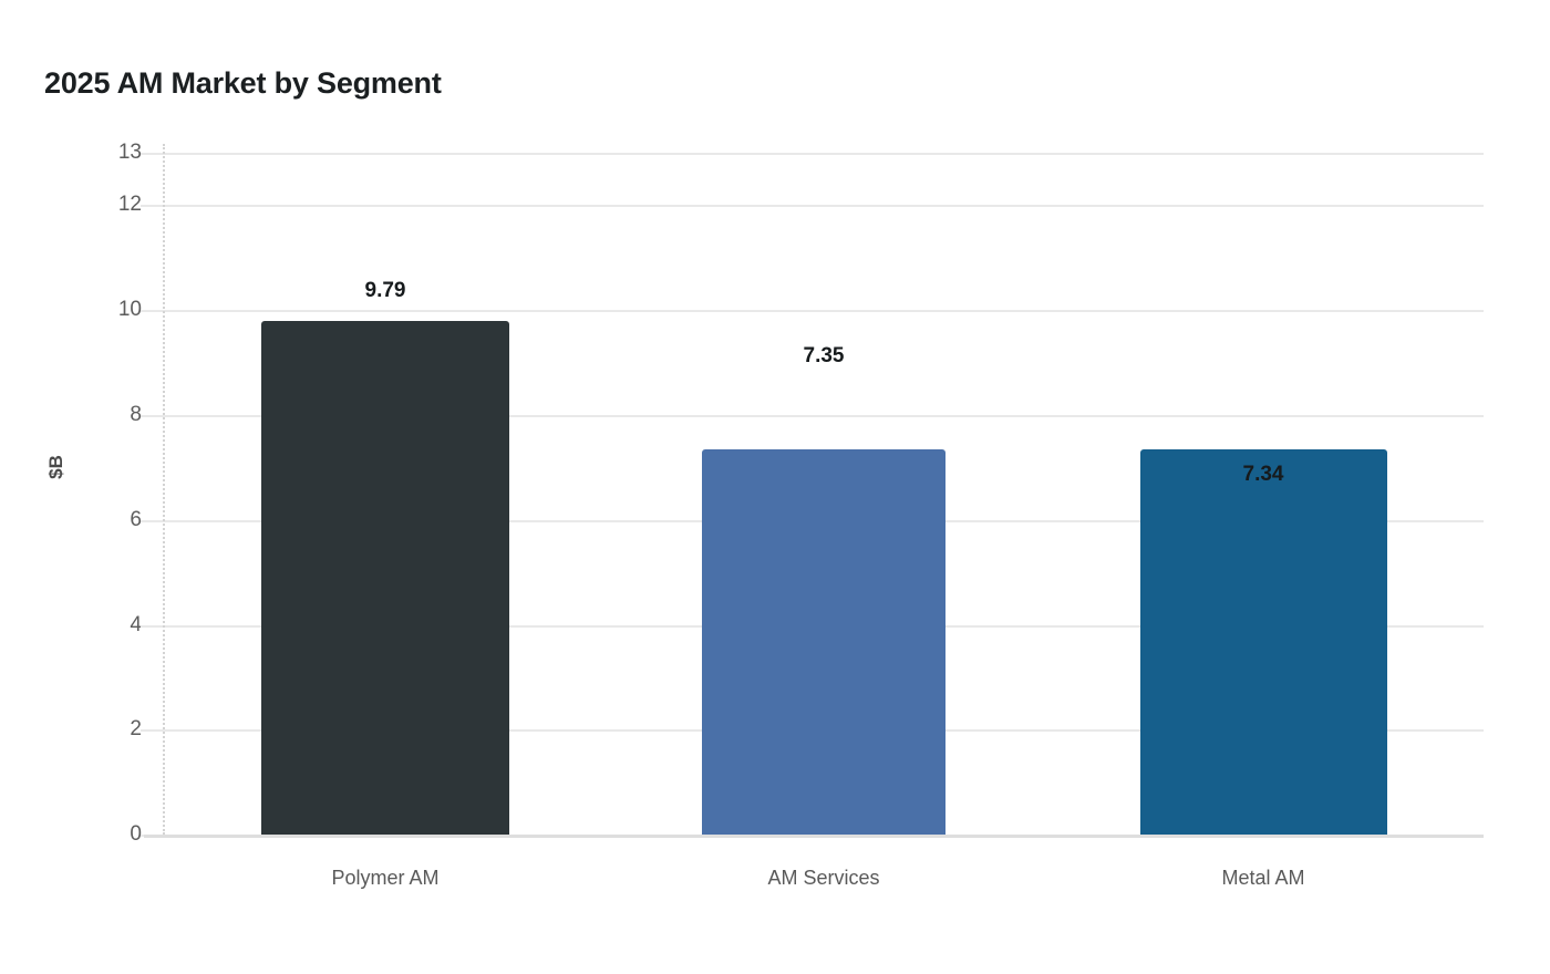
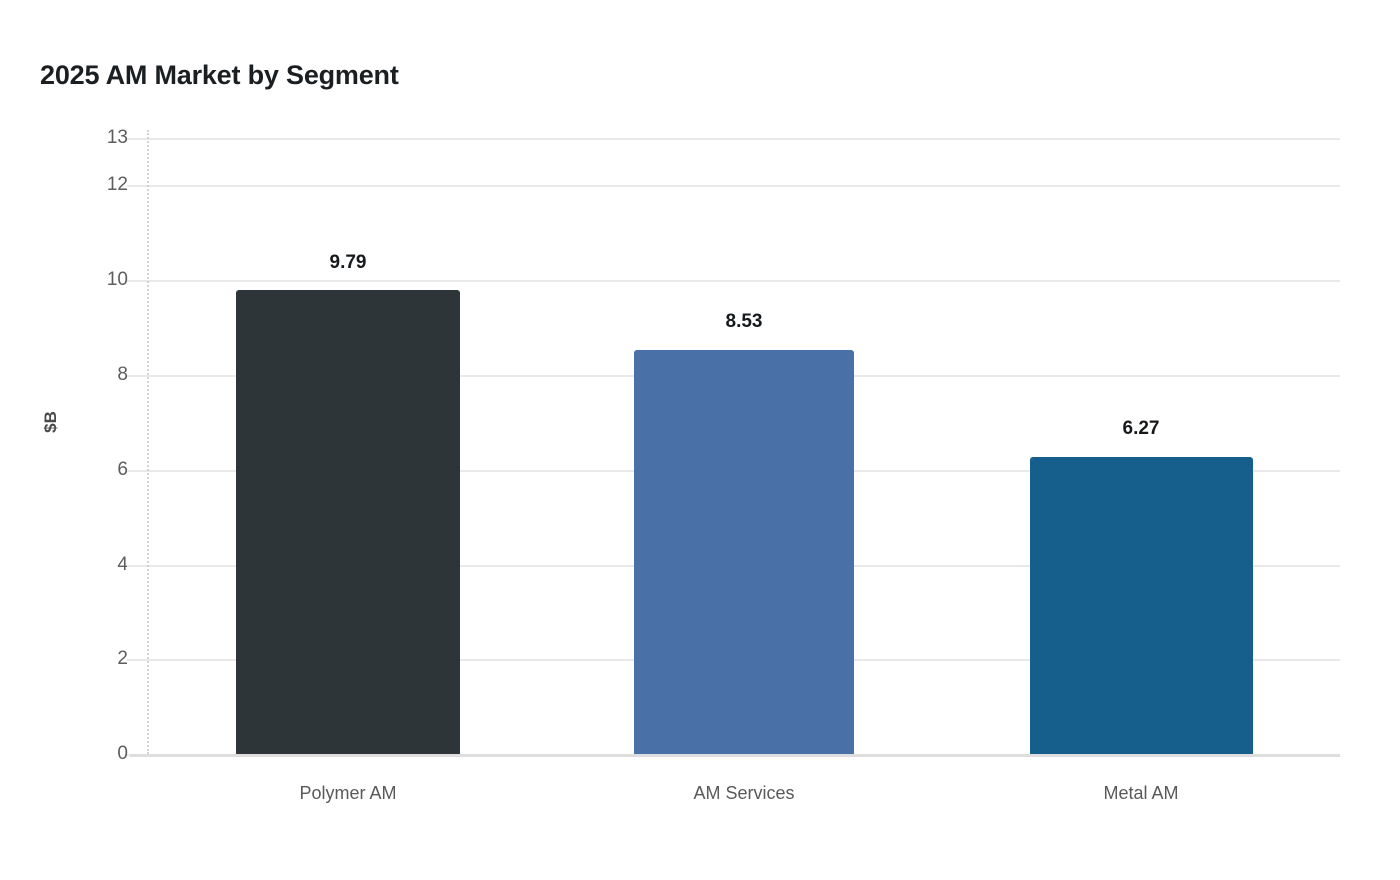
AM Services: 7.35 -> 8.53
Metal AM: 7.34 -> 6.27
